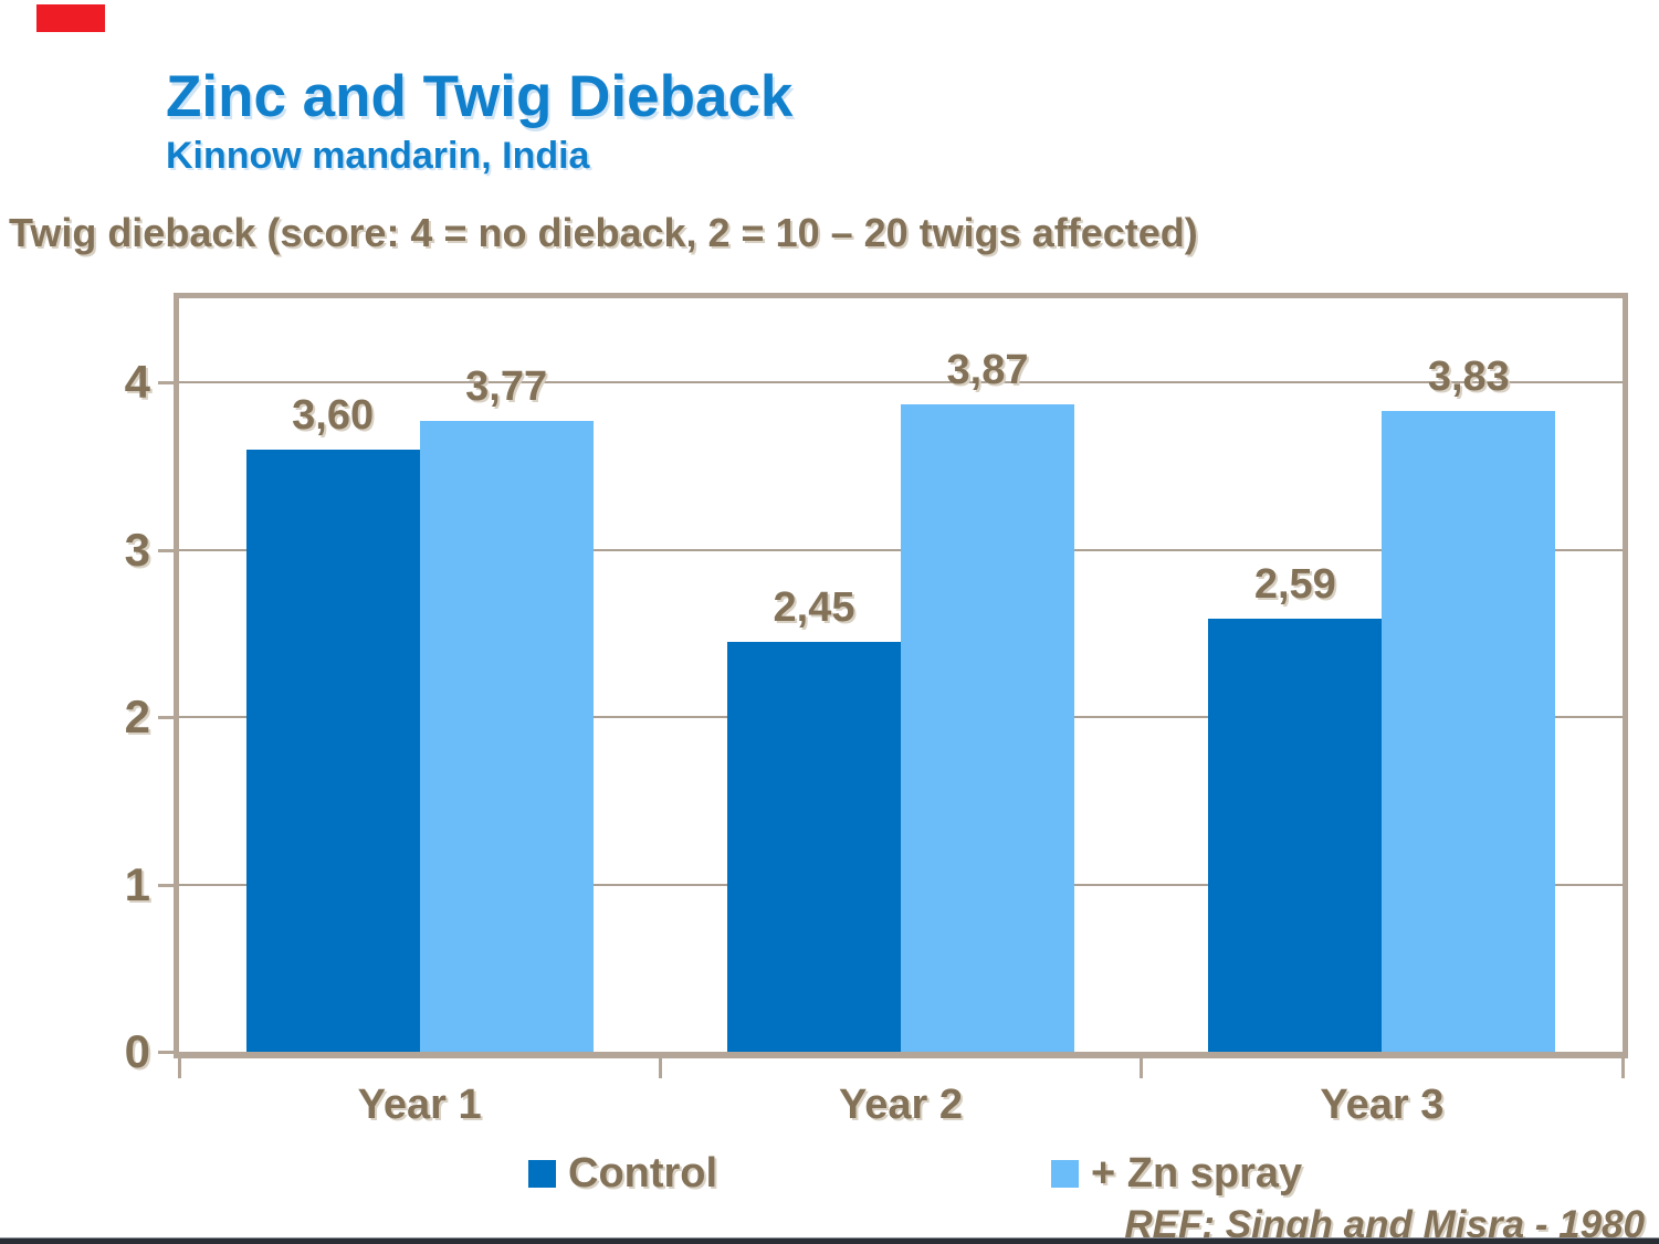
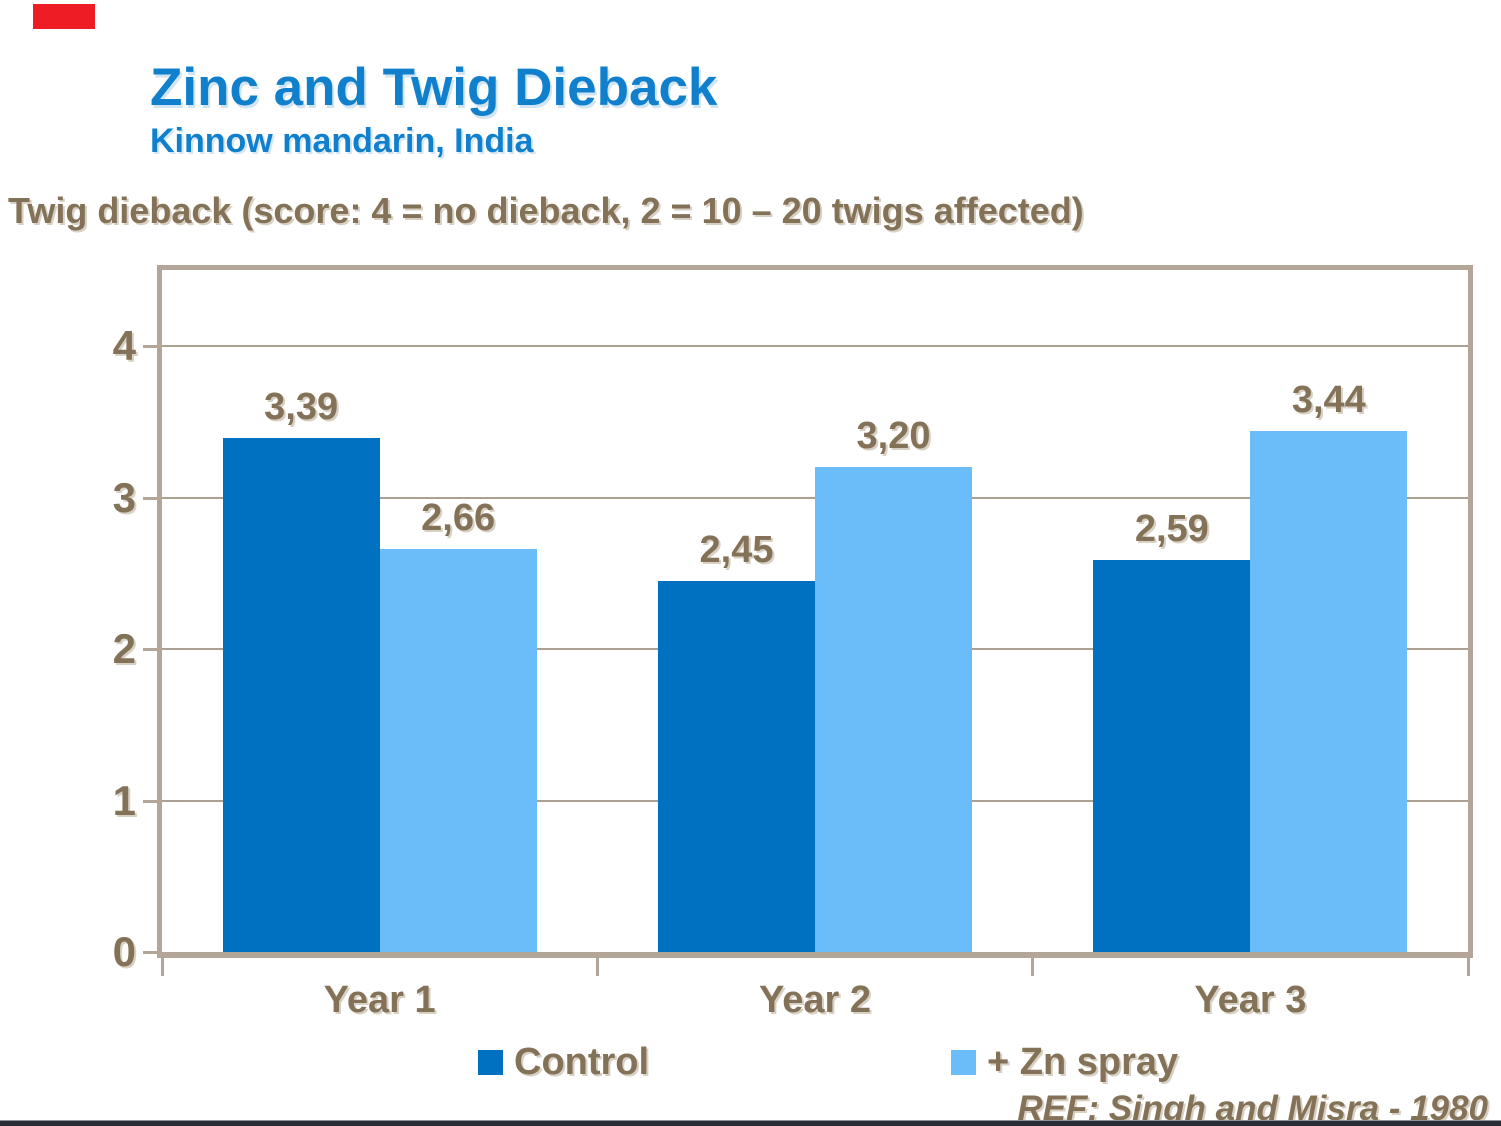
Control/Year 1: 3,60 -> 3,39
+ Zn spray/Year 1: 3,77 -> 2,66
+ Zn spray/Year 2: 3,87 -> 3,20
+ Zn spray/Year 3: 3,83 -> 3,44
